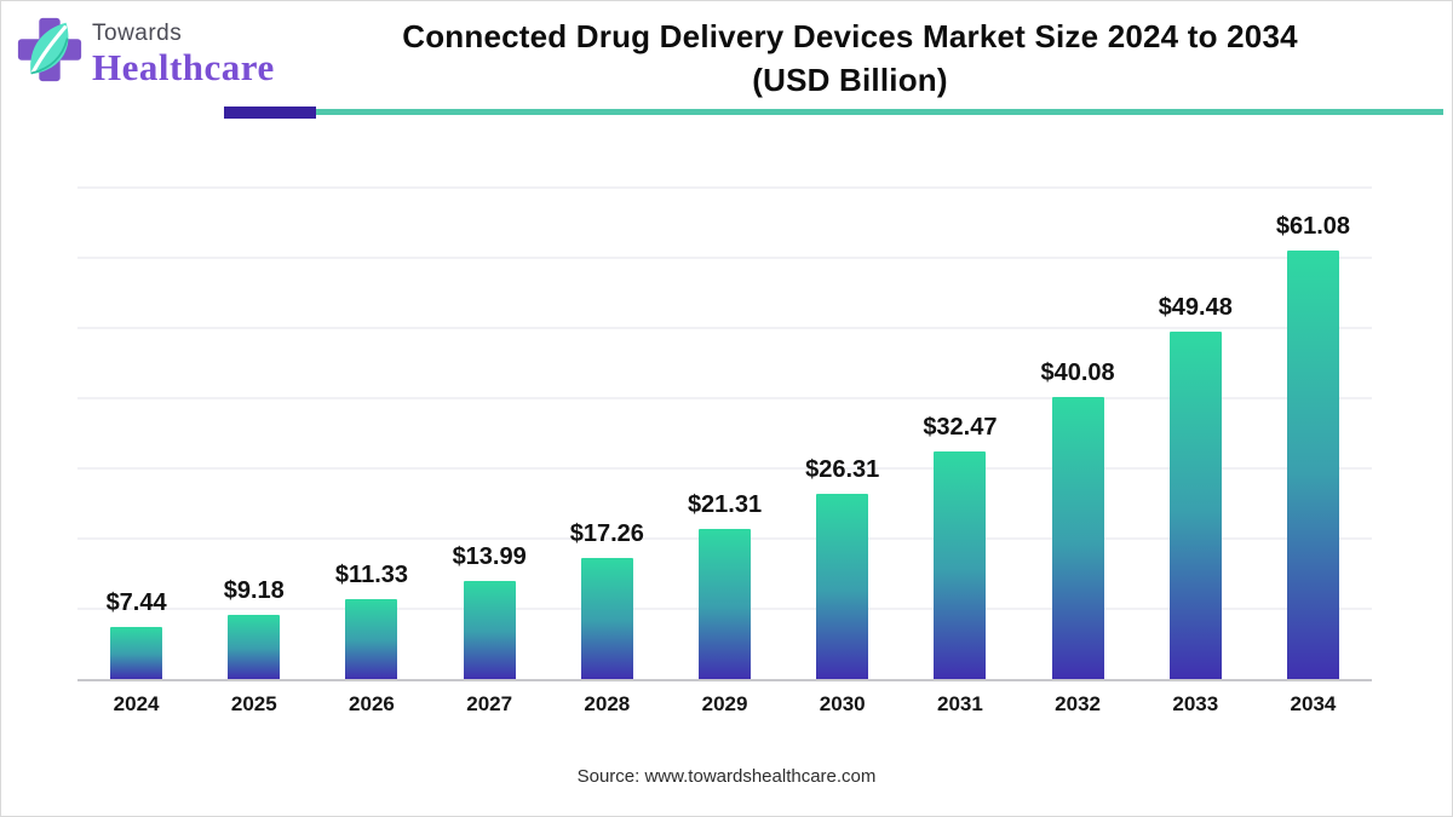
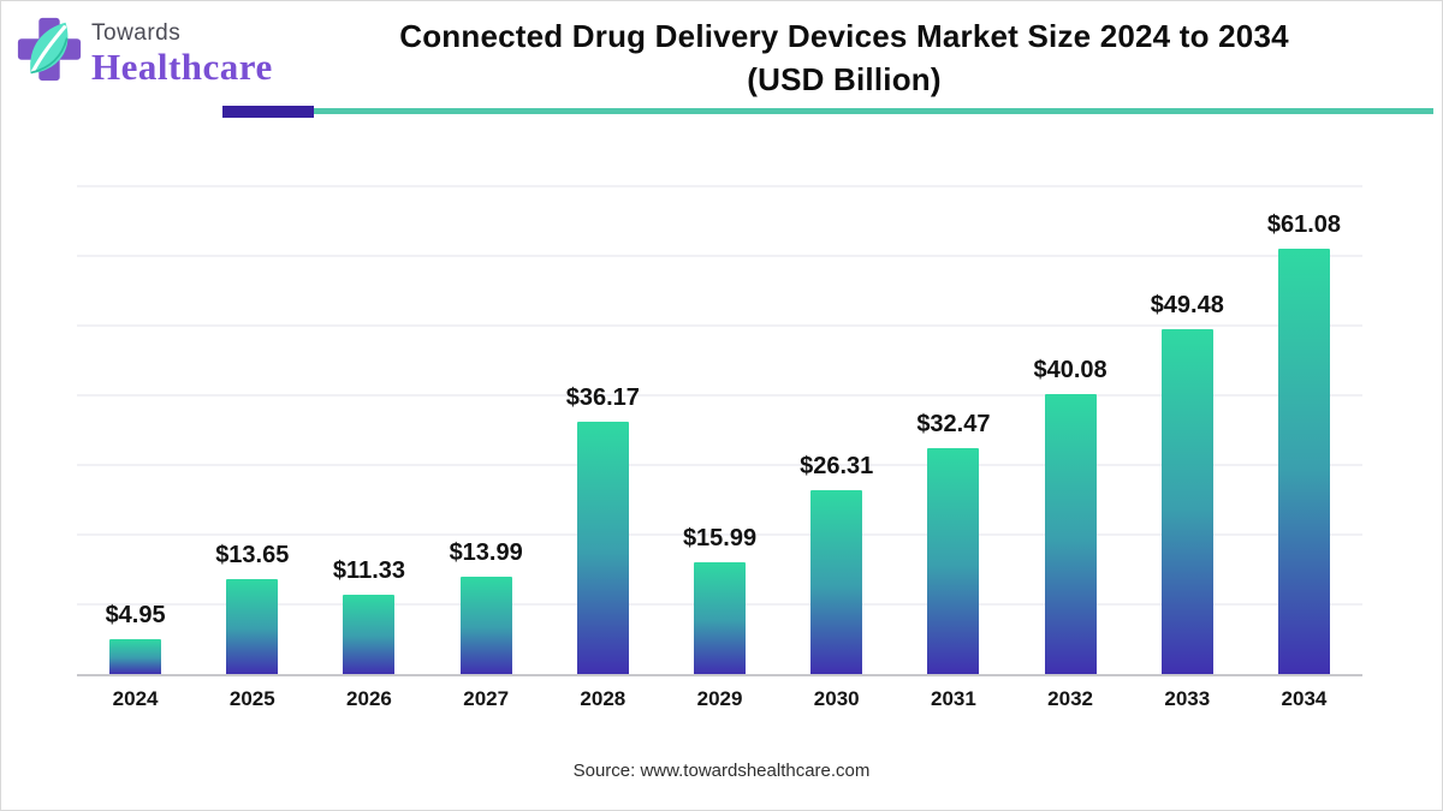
2024: $7.44 -> $4.95
2025: $9.18 -> $13.65
2028: $17.26 -> $36.17
2029: $21.31 -> $15.99
